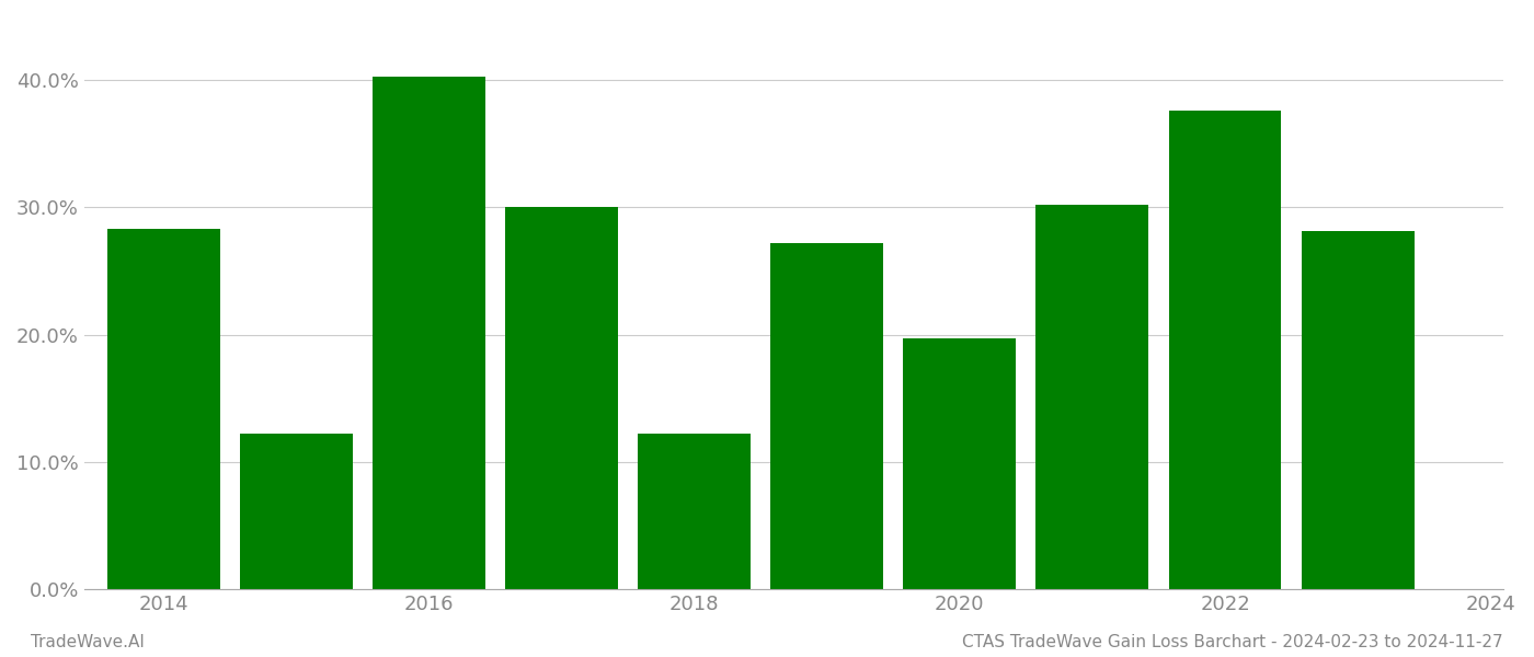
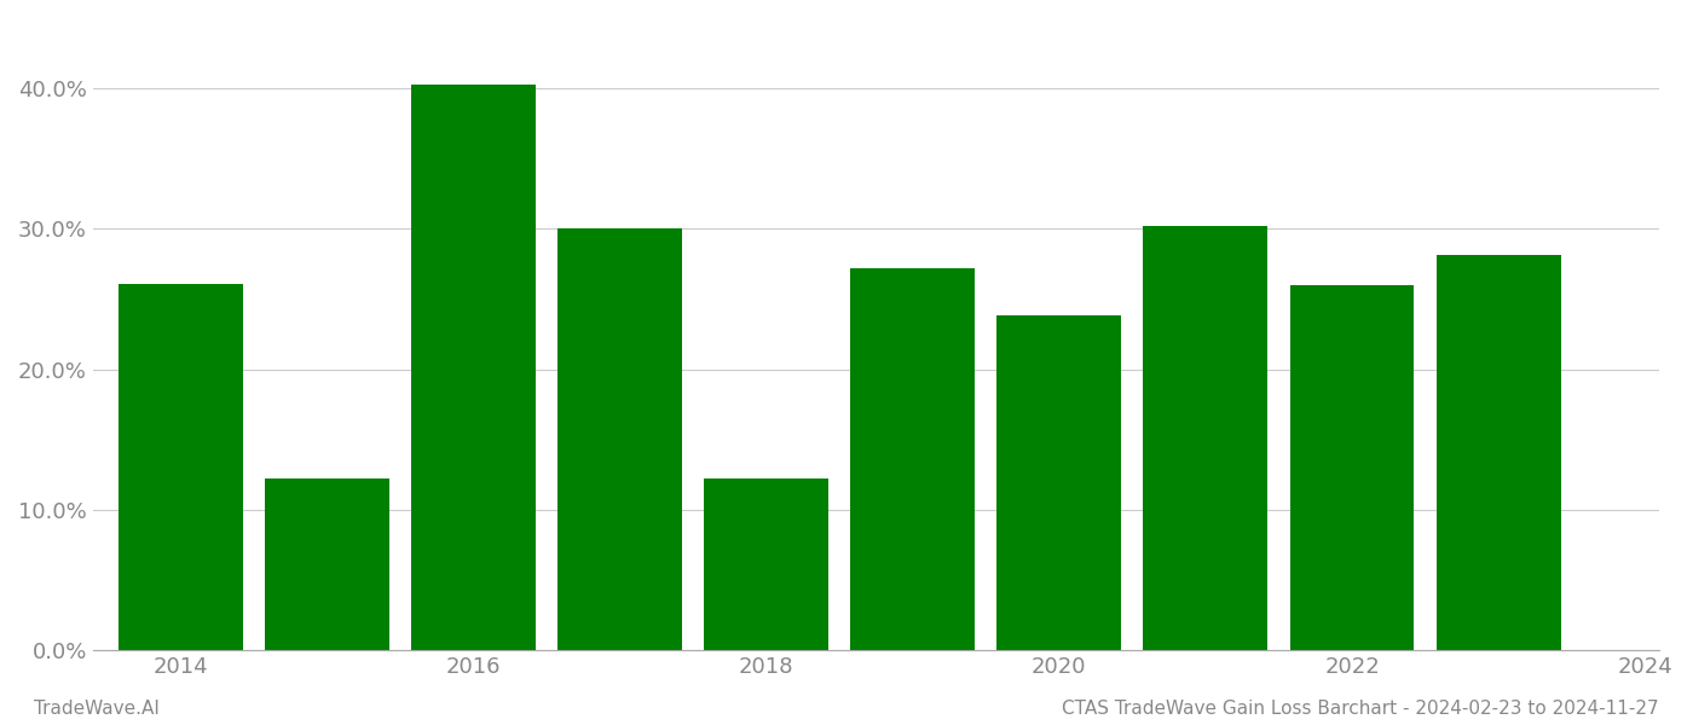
2014: 28.3% -> 26.1%
2020: 19.7% -> 23.8%
2022: 37.6% -> 26.0%
